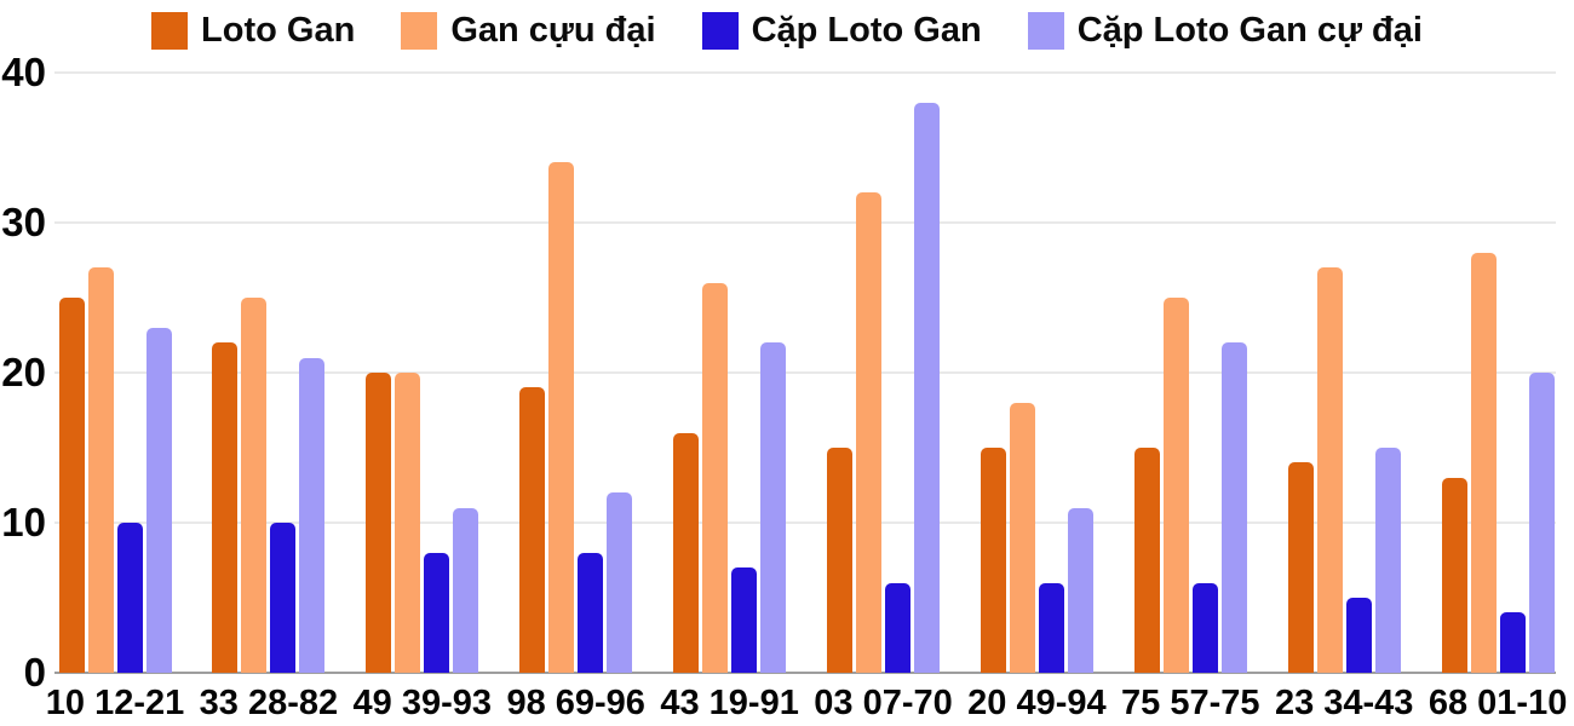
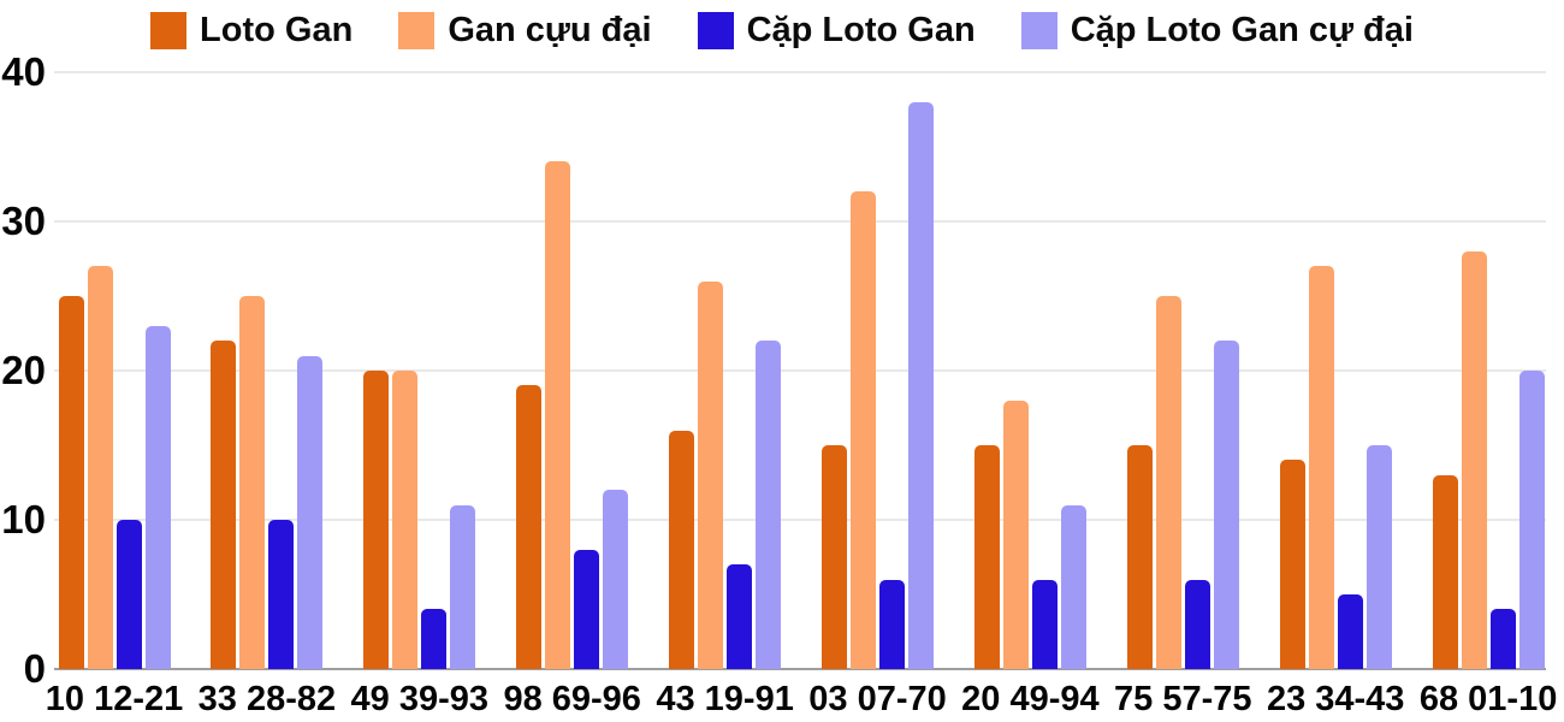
Cặp Loto Gan/49 39-93: 8 -> 4
